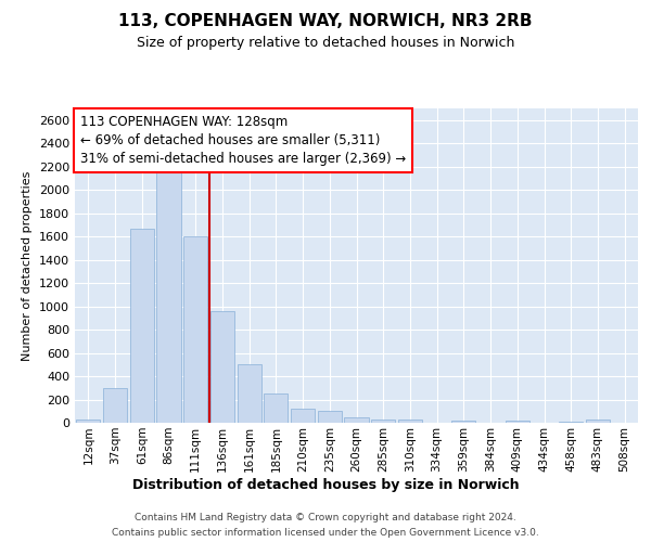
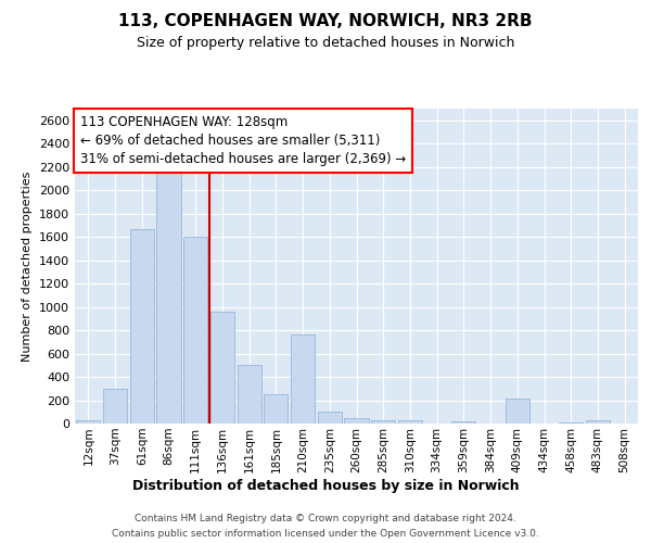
210sqm: 120 -> 760
409sqm: 20 -> 210
